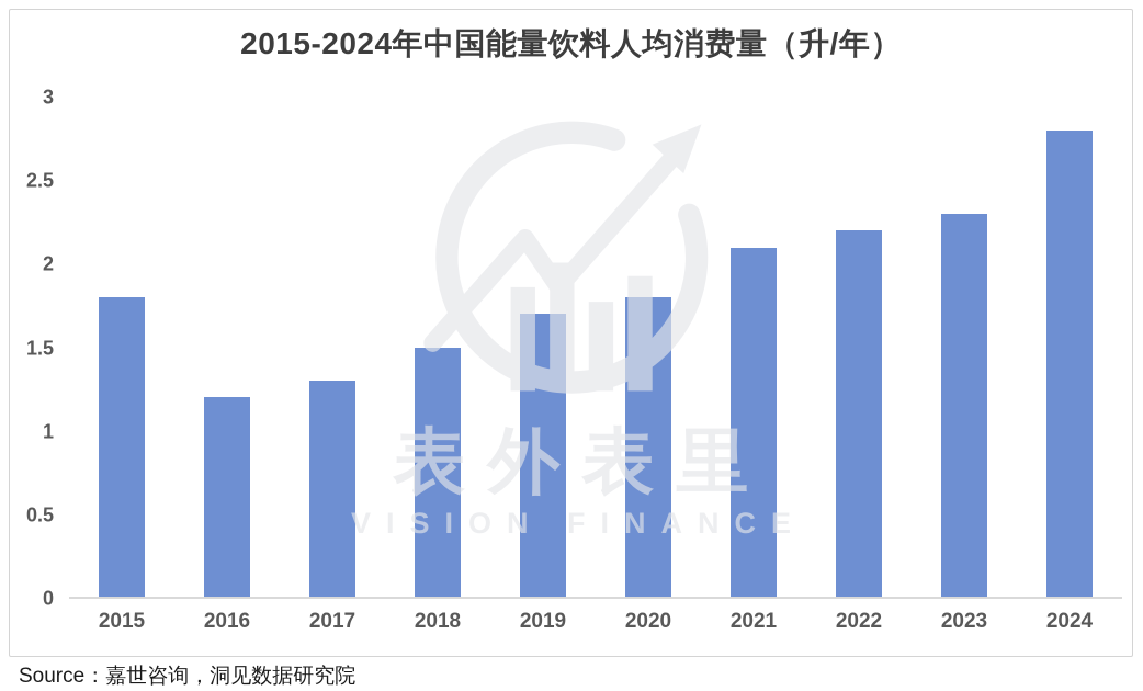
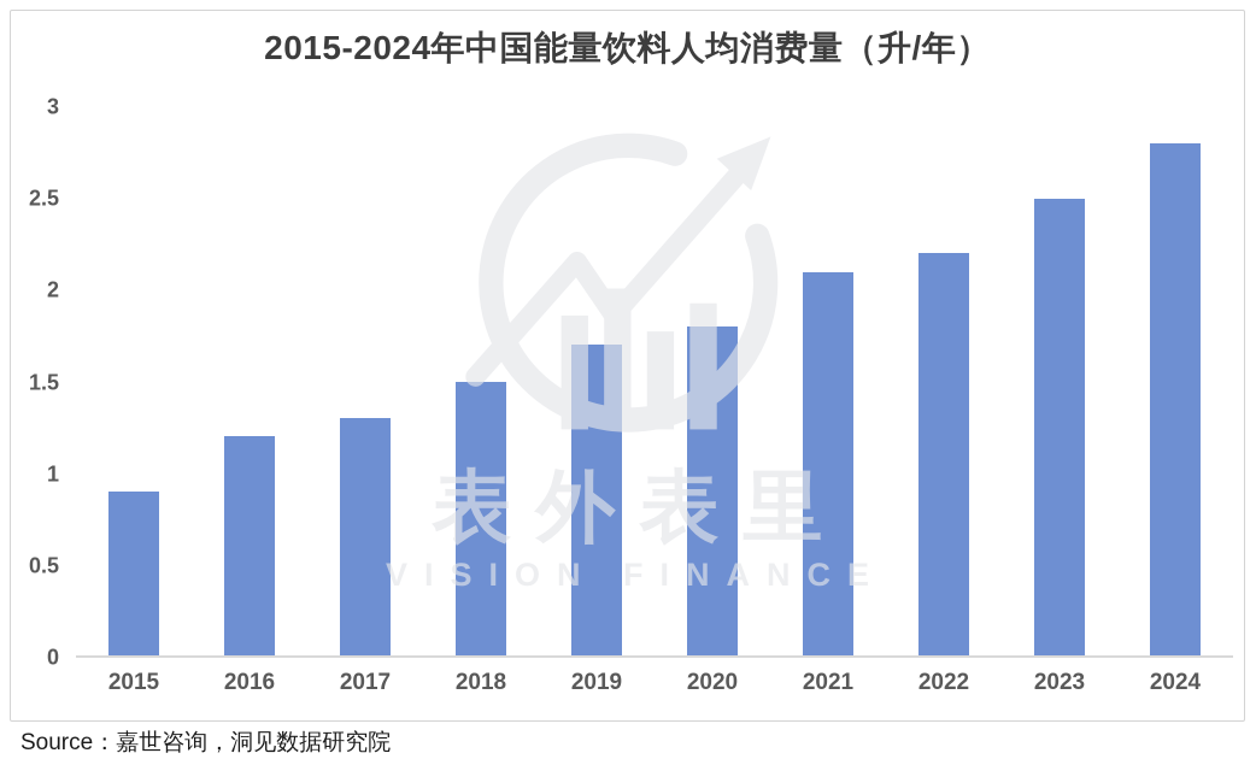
2015: 1.8 -> 0.9
2023: 2.3 -> 2.5
